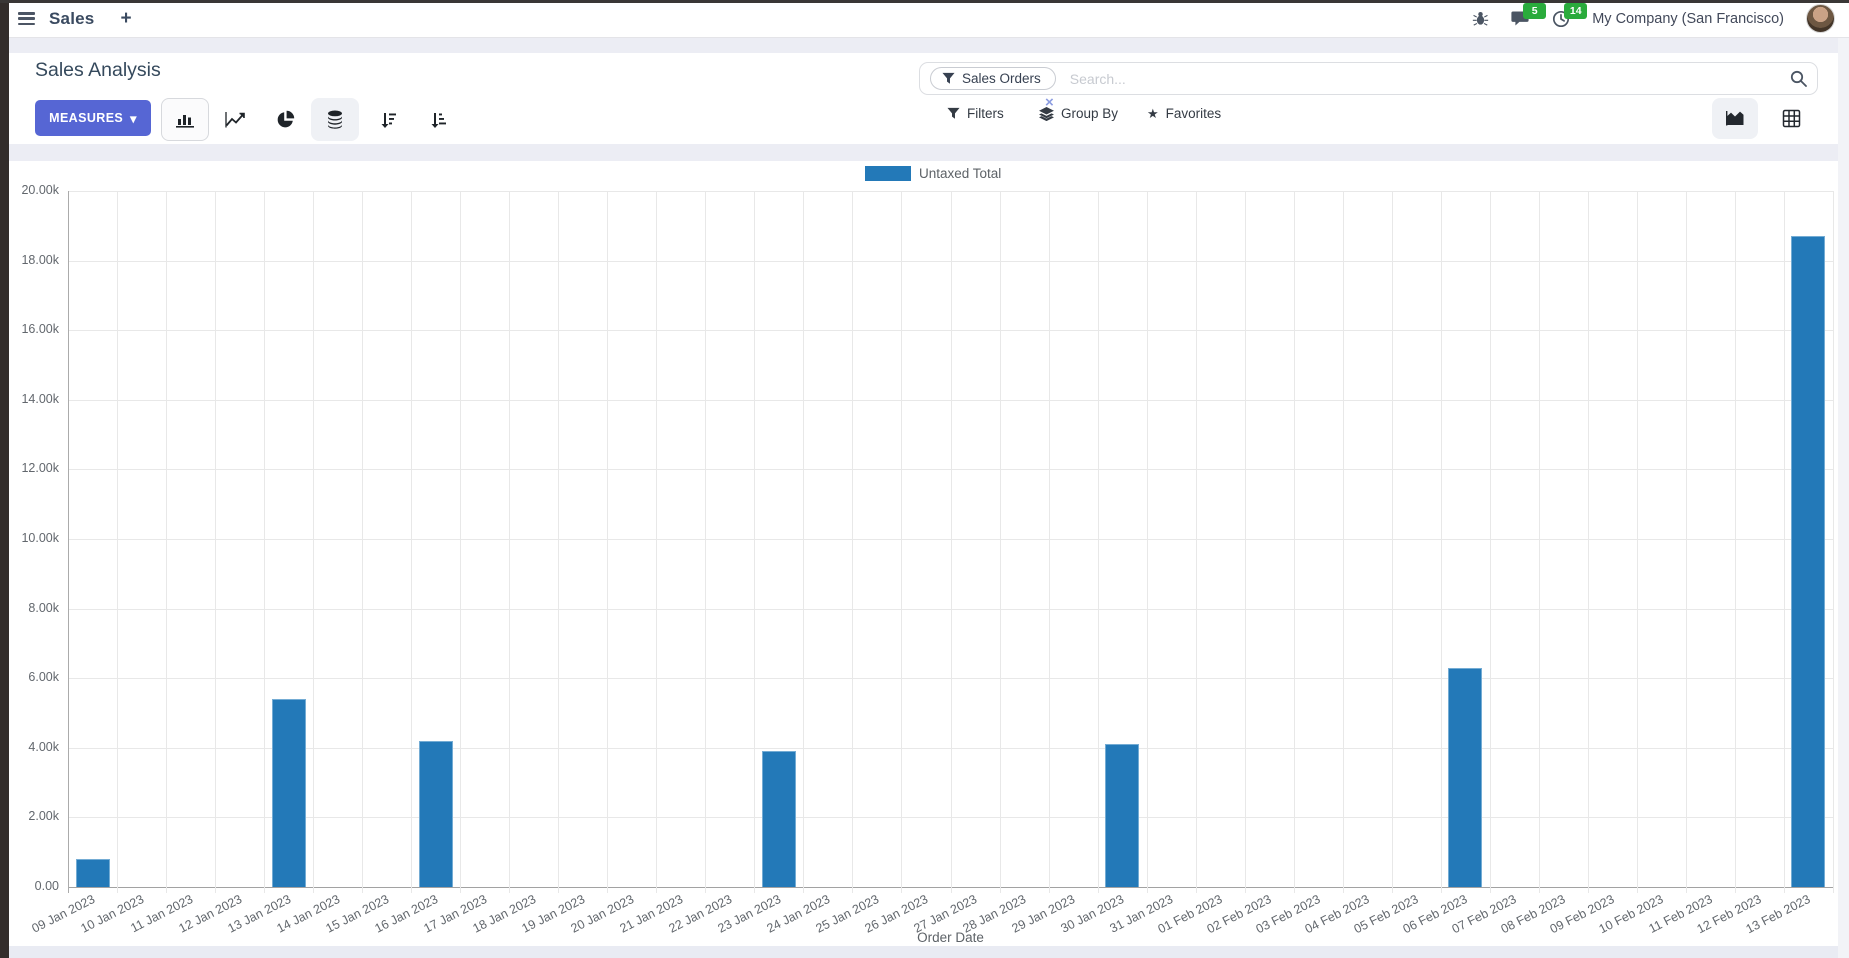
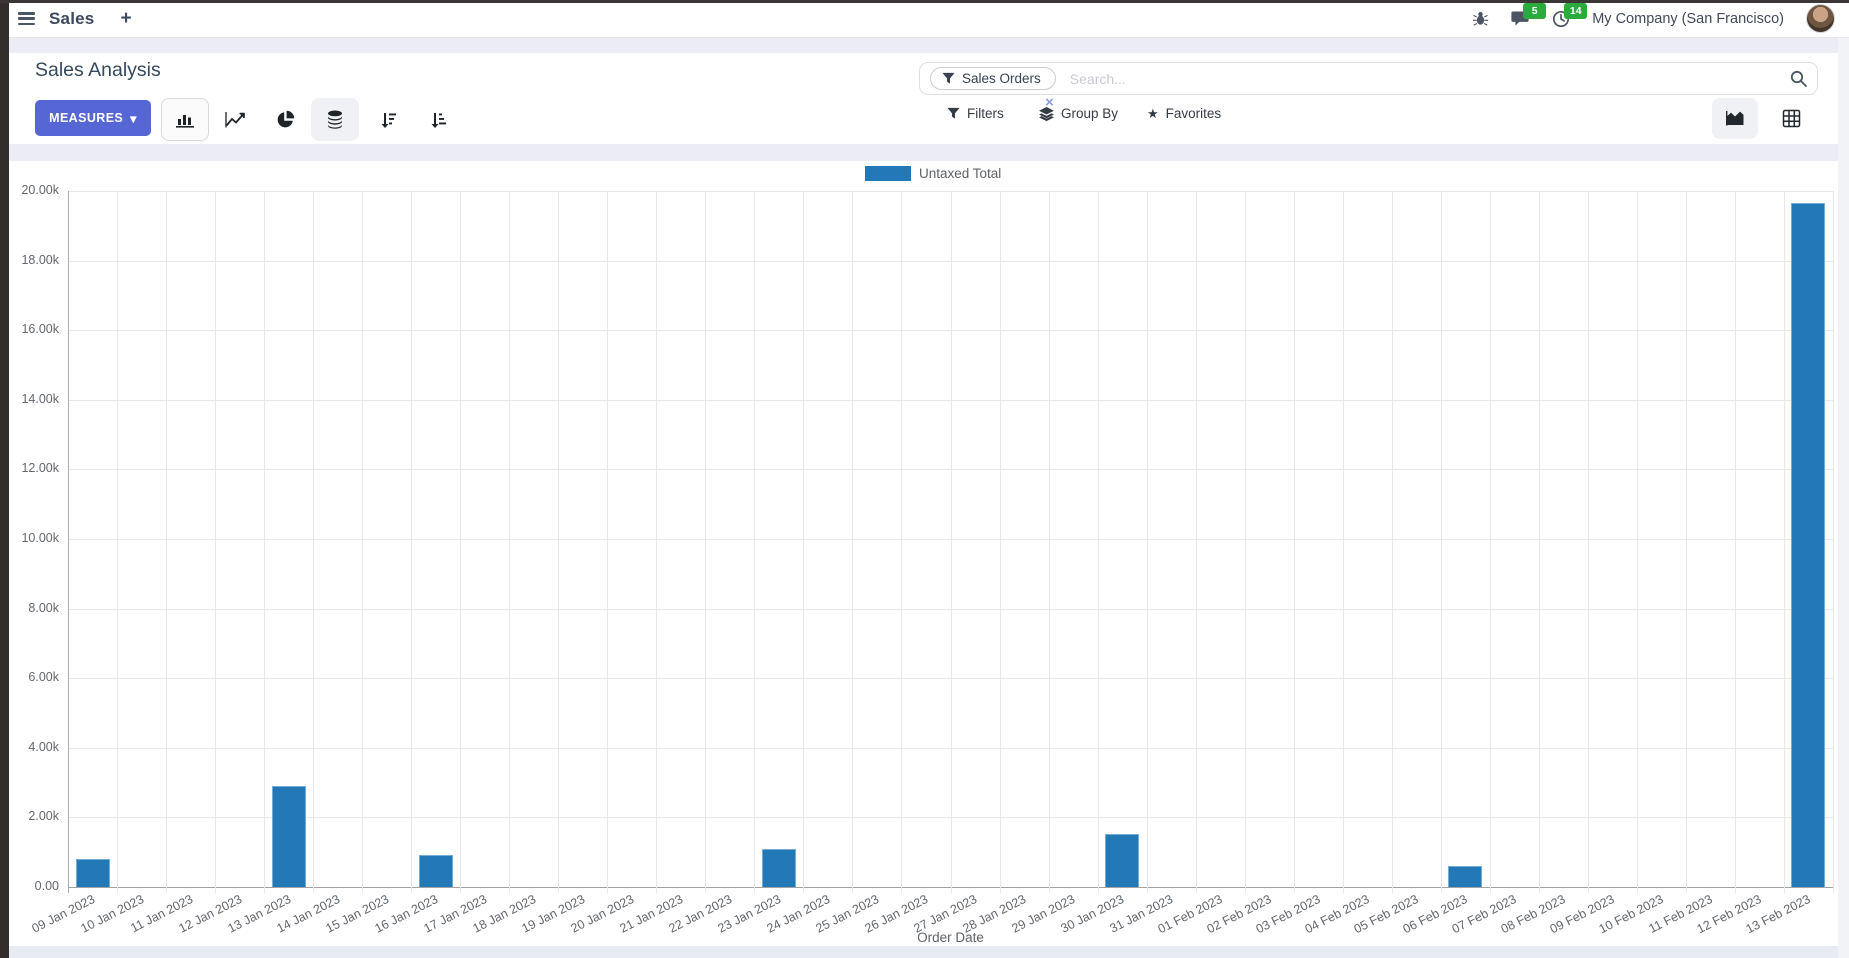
13 Jan 2023: 5.4k -> 2.9k
16 Jan 2023: 4.2k -> 0.9k
23 Jan 2023: 3.9k -> 1.1k
30 Jan 2023: 4.1k -> 1.5k
06 Feb 2023: 6.3k -> 0.6k
13 Feb 2023: 18.7k -> 19.7k
